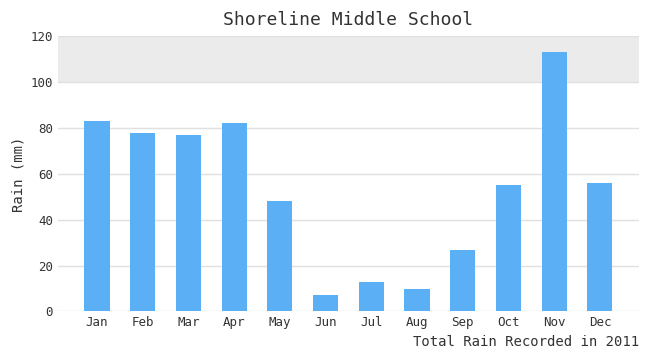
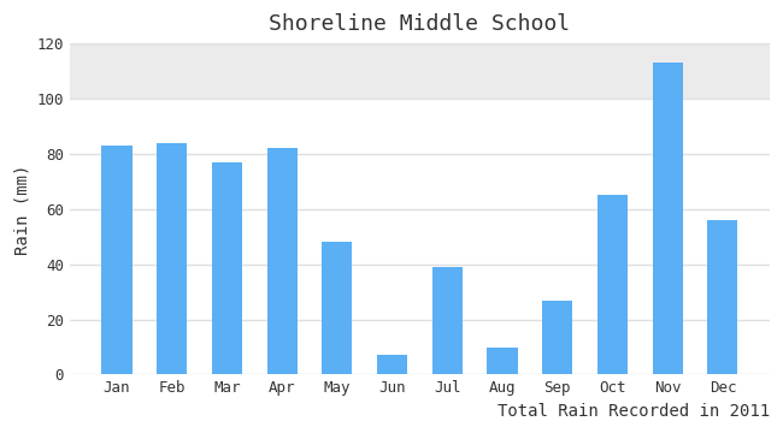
Feb: 78 -> 84
Jul: 13 -> 39
Oct: 55 -> 65
